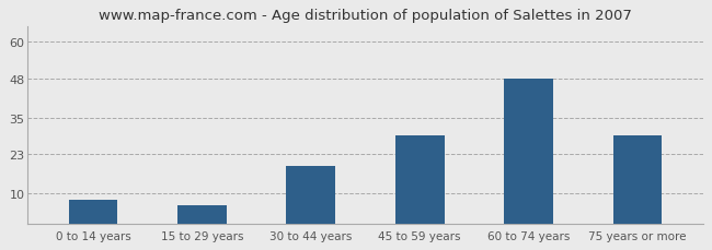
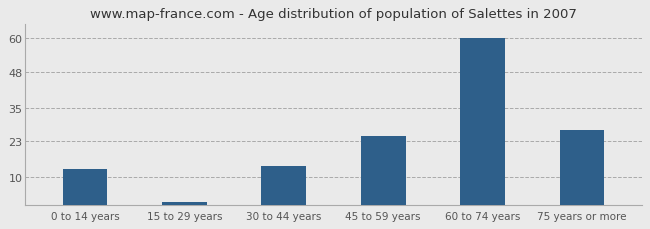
0 to 14 years: 8 -> 13
15 to 29 years: 6 -> 1
30 to 44 years: 19 -> 14
45 to 59 years: 29 -> 25
60 to 74 years: 48 -> 60
75 years or more: 29 -> 27
